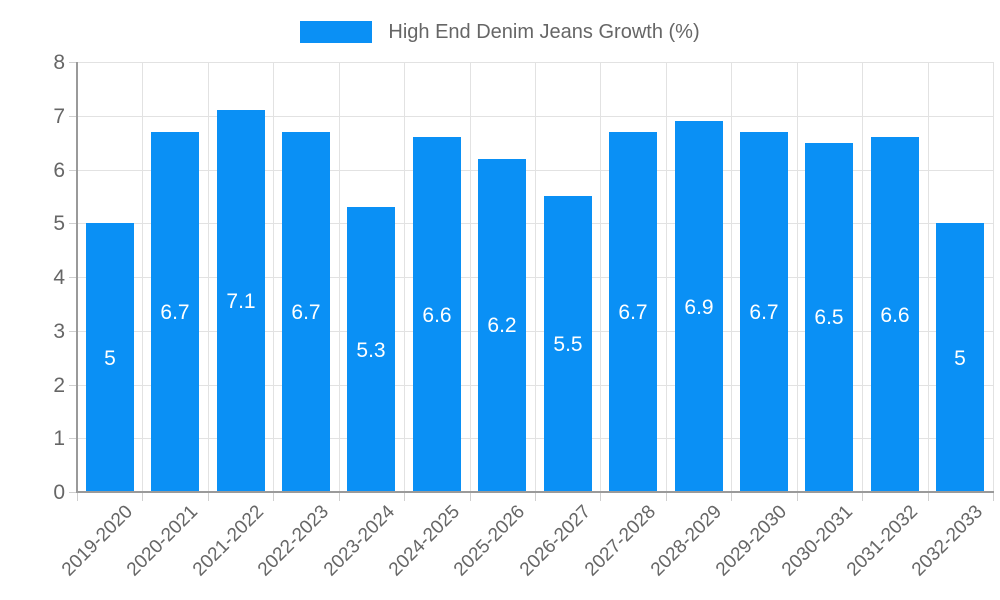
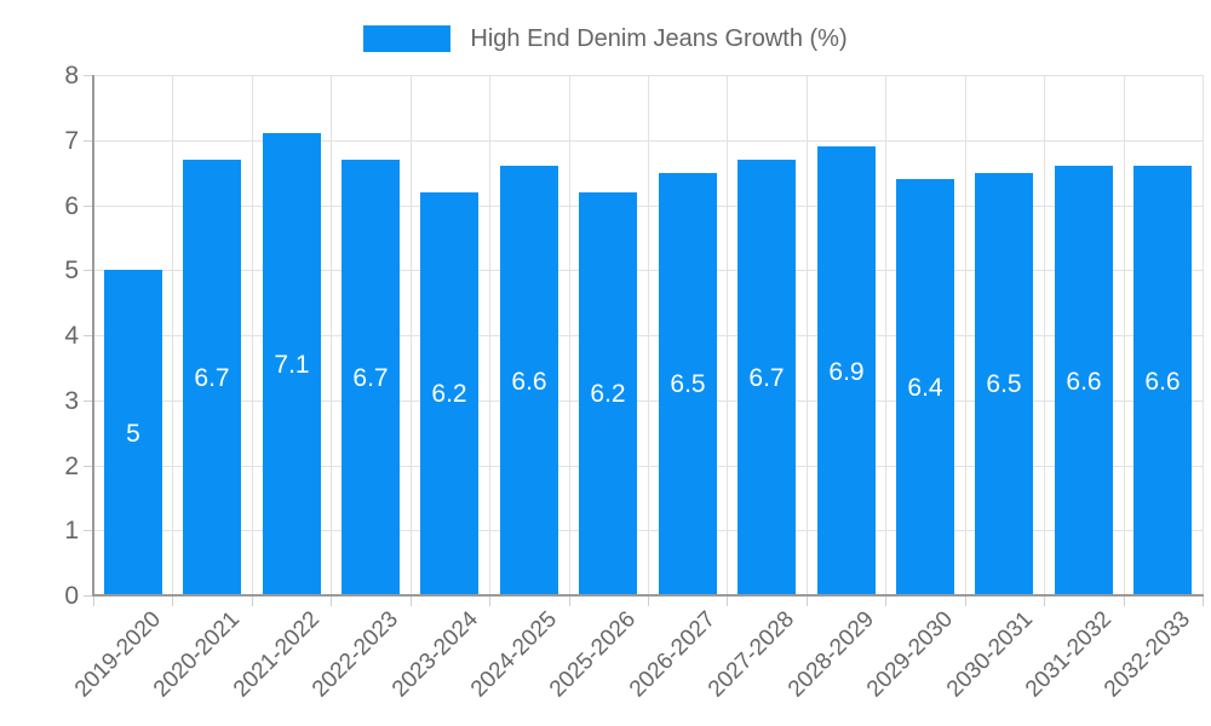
2023-2024: 5.3 -> 6.2
2026-2027: 5.5 -> 6.5
2029-2030: 6.7 -> 6.4
2032-2033: 5 -> 6.6
